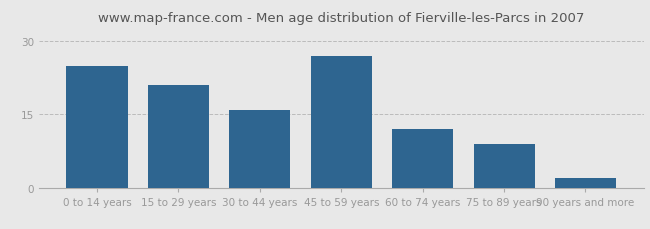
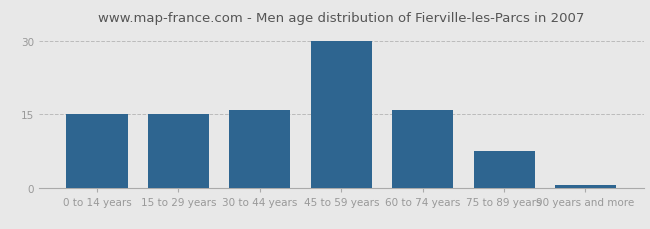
0 to 14 years: 25.0 -> 15.0
15 to 29 years: 21.0 -> 15.0
45 to 59 years: 27.0 -> 30.0
60 to 74 years: 12.0 -> 16.0
75 to 89 years: 9.0 -> 7.5
90 years and more: 2.0 -> 0.5
